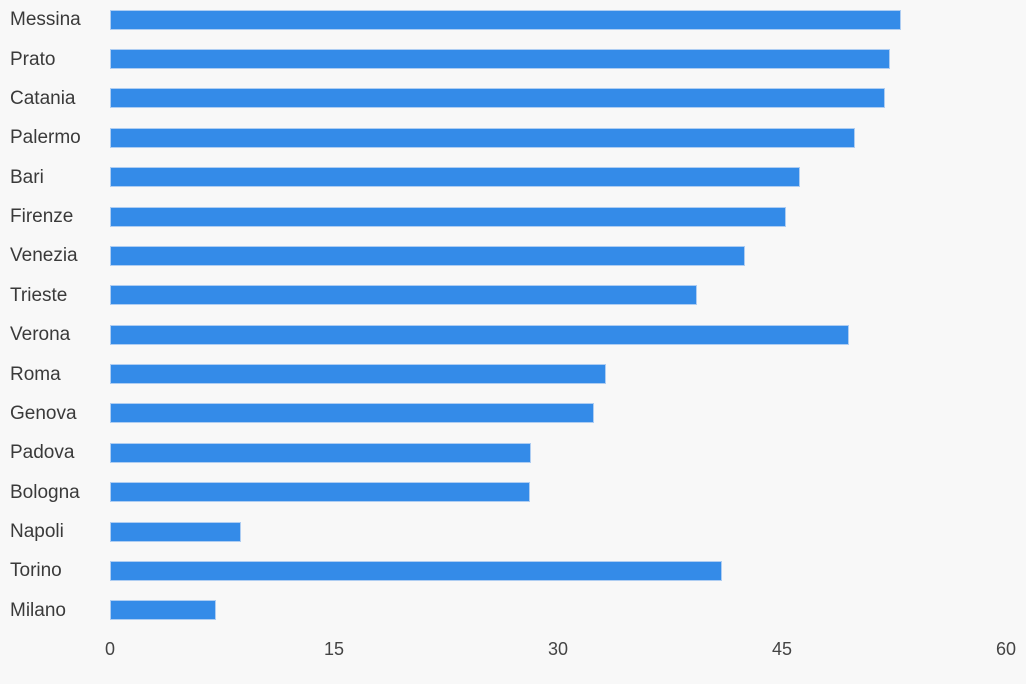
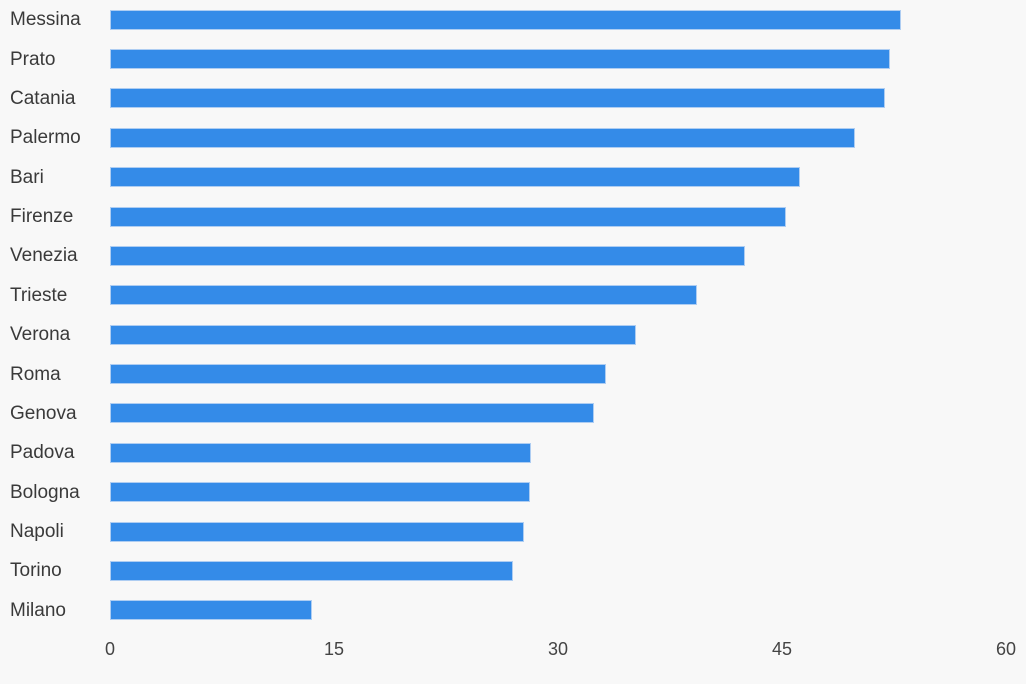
Verona: 49.5 -> 35.2
Napoli: 8.8 -> 27.7
Torino: 41.0 -> 27.0
Milano: 7.1 -> 13.5
